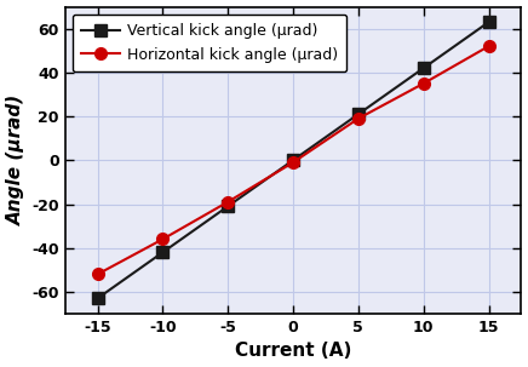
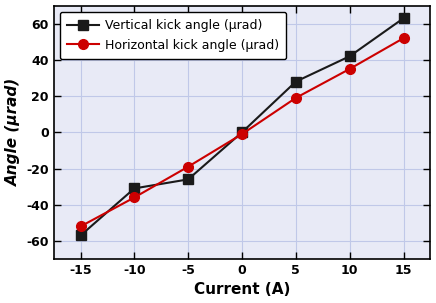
Vertical kick angle (μrad)/-15: -63 -> -57
Vertical kick angle (μrad)/-10: -42 -> -31
Vertical kick angle (μrad)/-5: -21 -> -26
Vertical kick angle (μrad)/5: 21 -> 28
